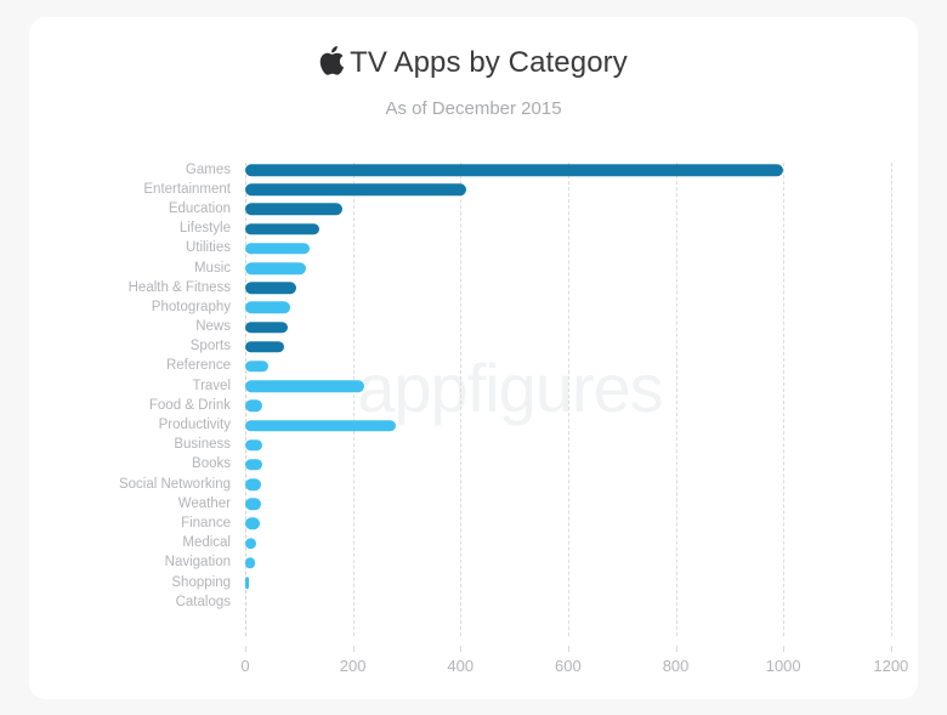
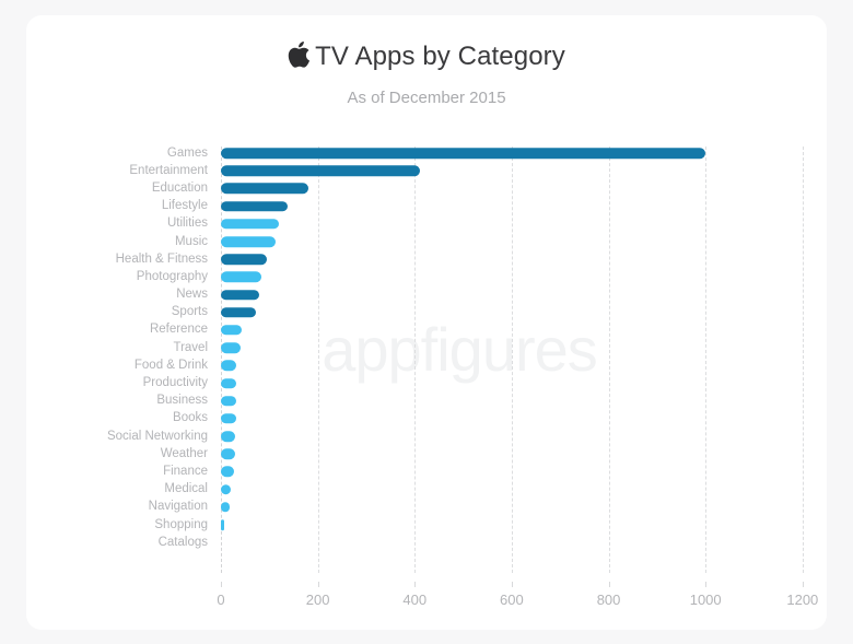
Travel: 220 -> 40
Productivity: 280 -> 30
